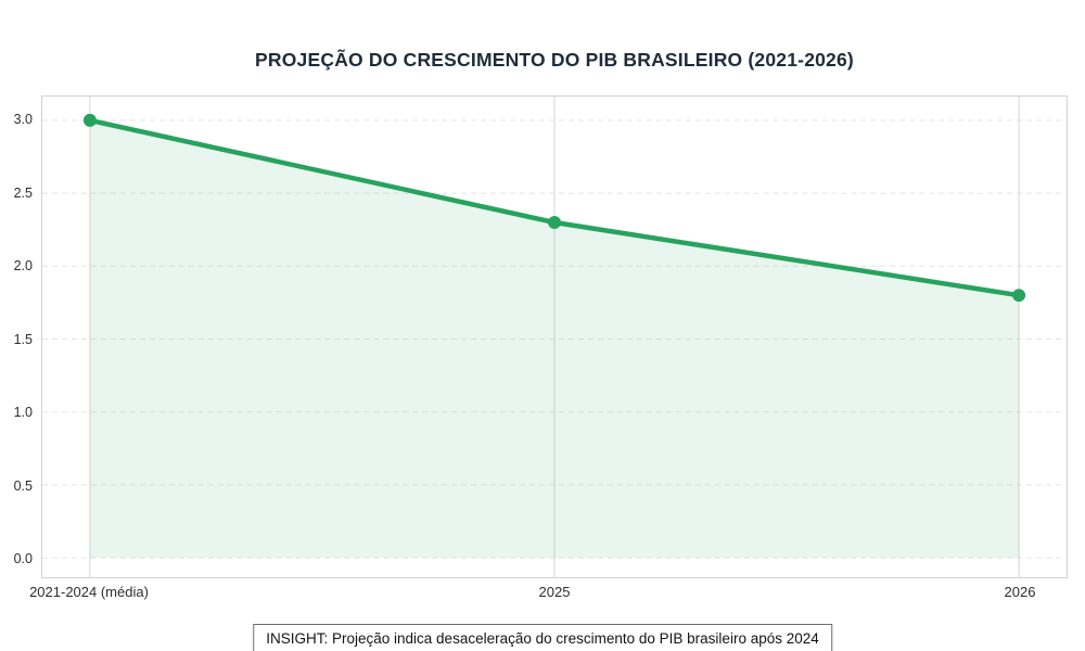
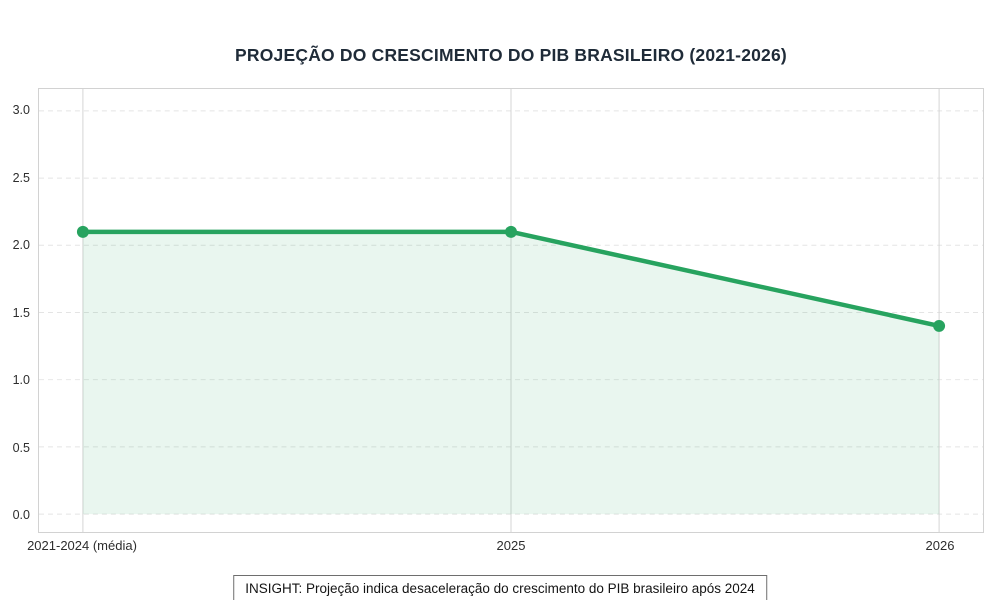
2021-2024 (média): 3.0 -> 2.1
2025: 2.3 -> 2.1
2026: 1.8 -> 1.4
